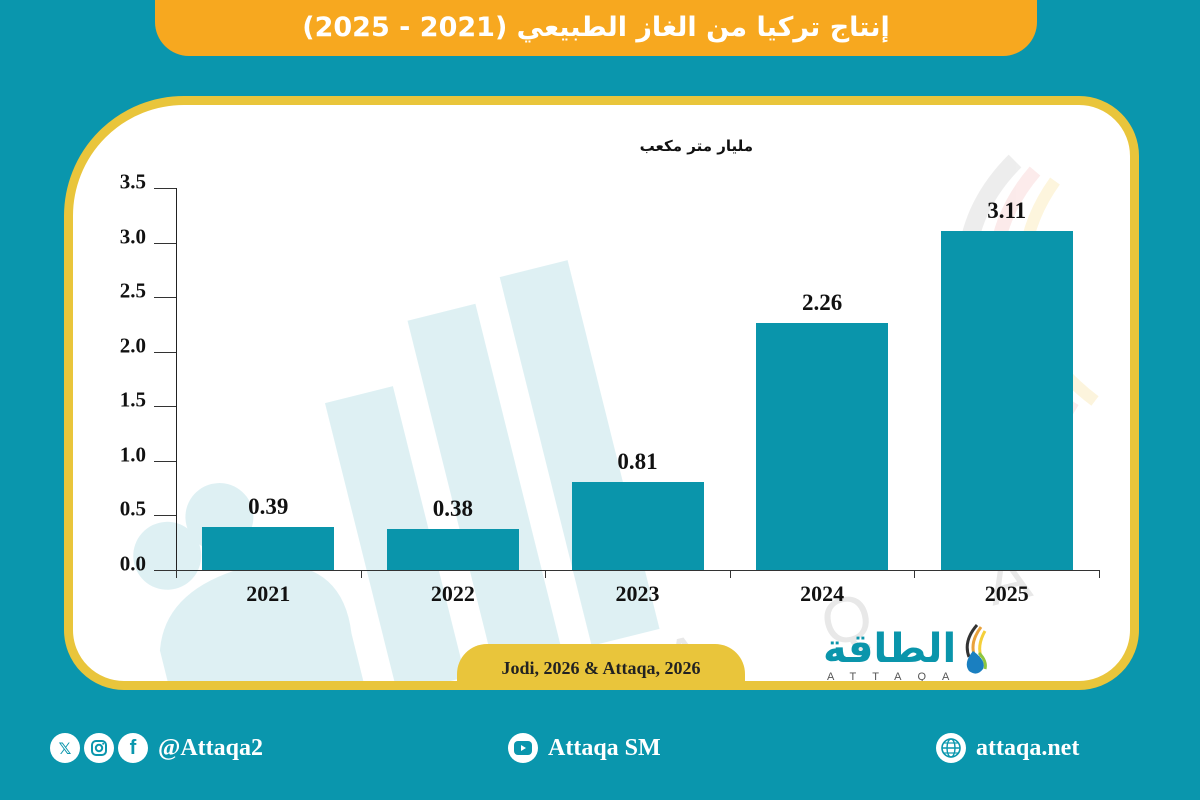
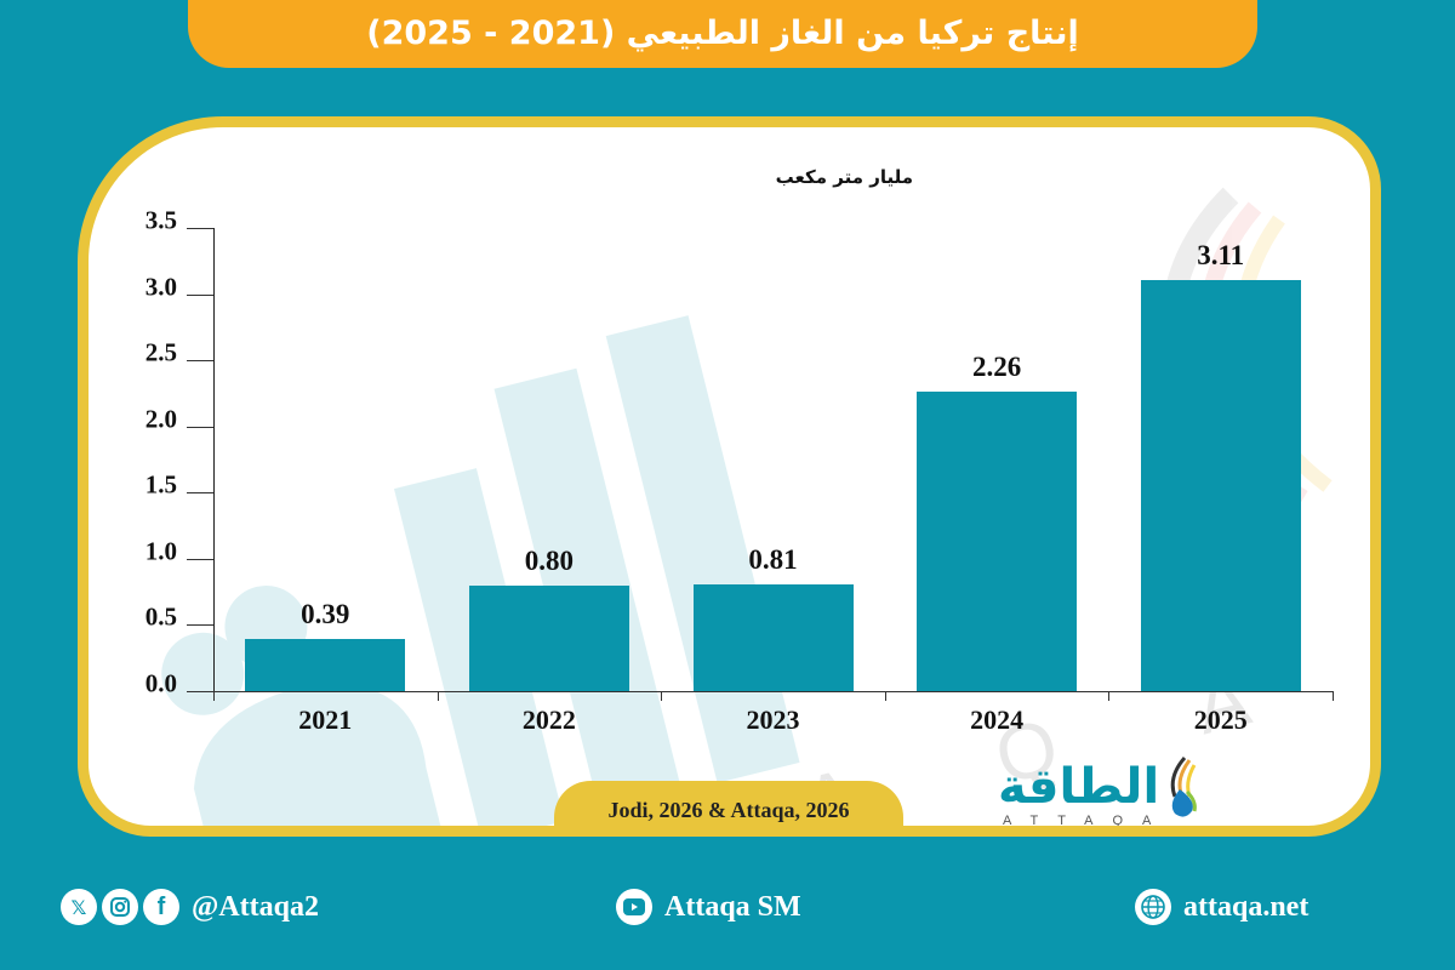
2022: 0.38 -> 0.80
